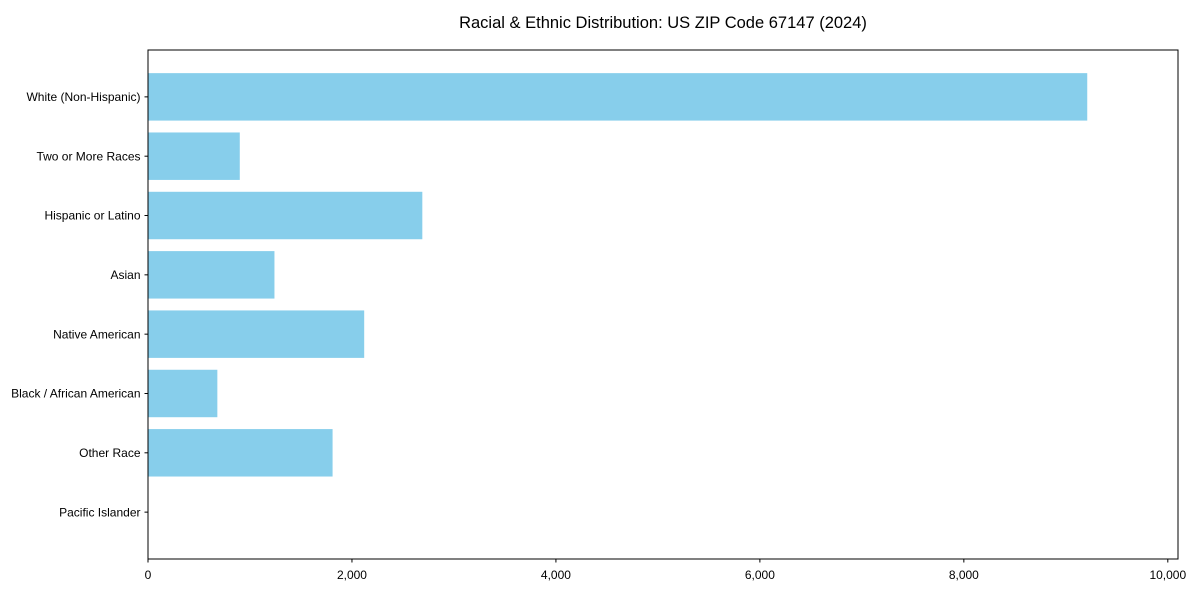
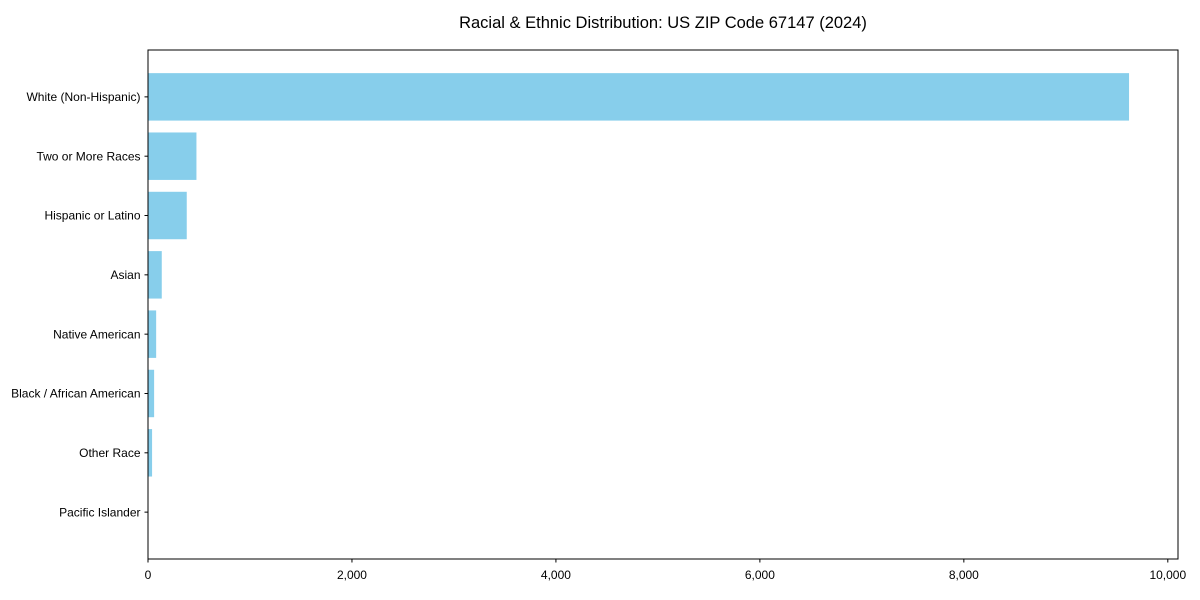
White (Non-Hispanic): 9210 -> 9620
Two or More Races: 900 -> 480
Hispanic or Latino: 2690 -> 380
Asian: 1240 -> 140
Native American: 2120 -> 80
Black / African American: 680 -> 60
Other Race: 1810 -> 40
